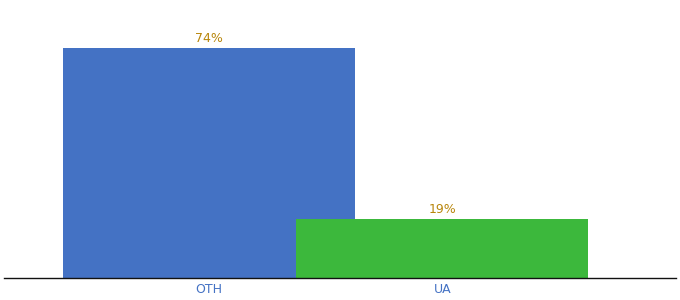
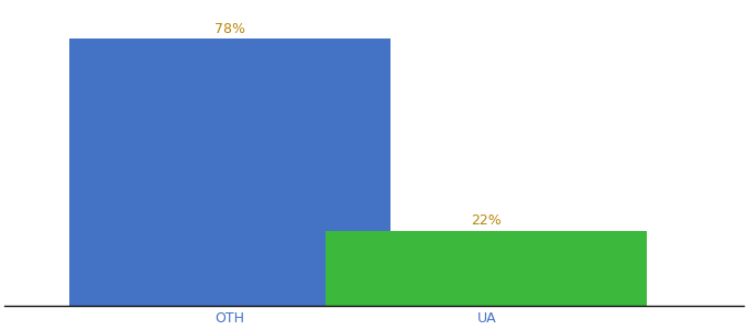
OTH: 74% -> 78%
UA: 19% -> 22%
